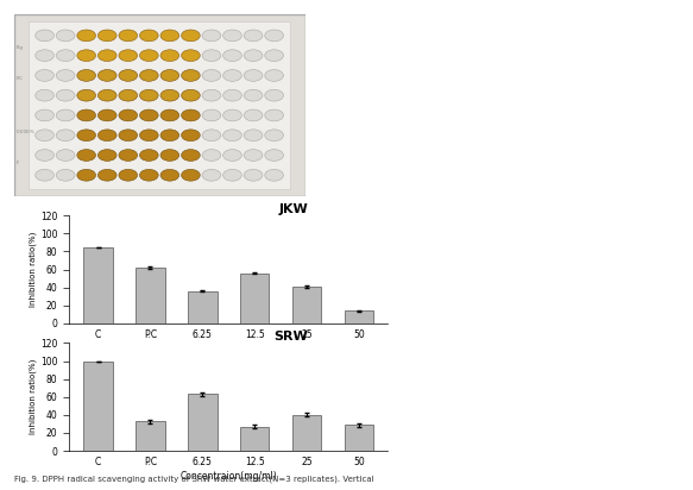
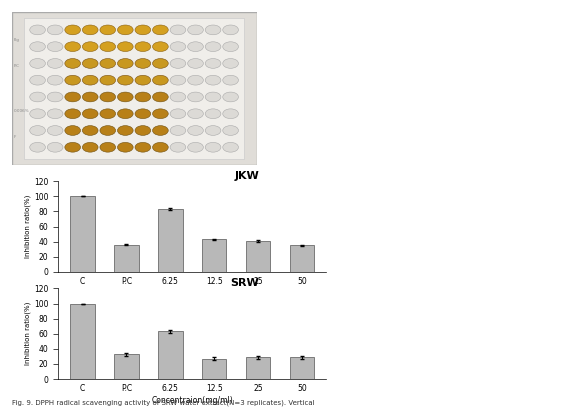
JKW/C: 84 -> 100
JKW/P.C: 62 -> 36
JKW/6.25: 36 -> 83
JKW/12.5: 56 -> 43
JKW/50: 14 -> 35
25: 40 -> 29
